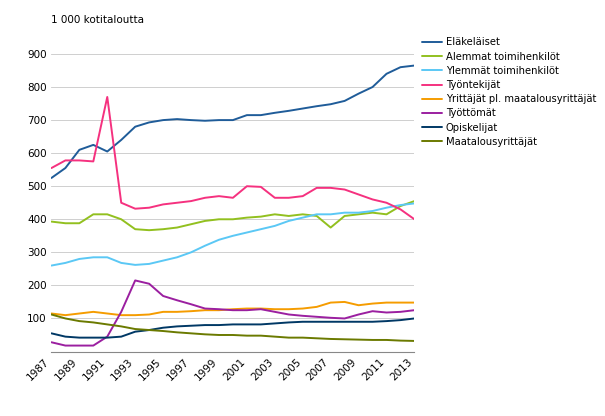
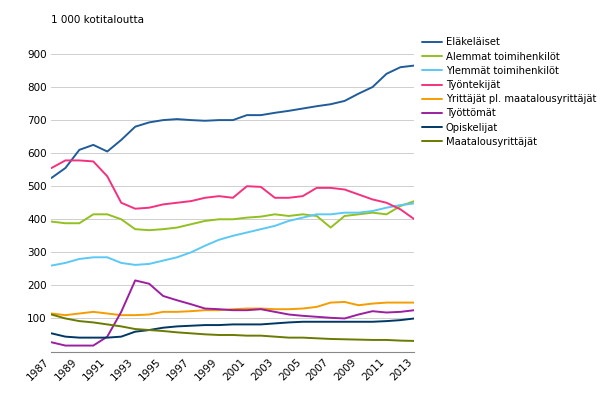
Työntekijät/1991: 770 -> 530
